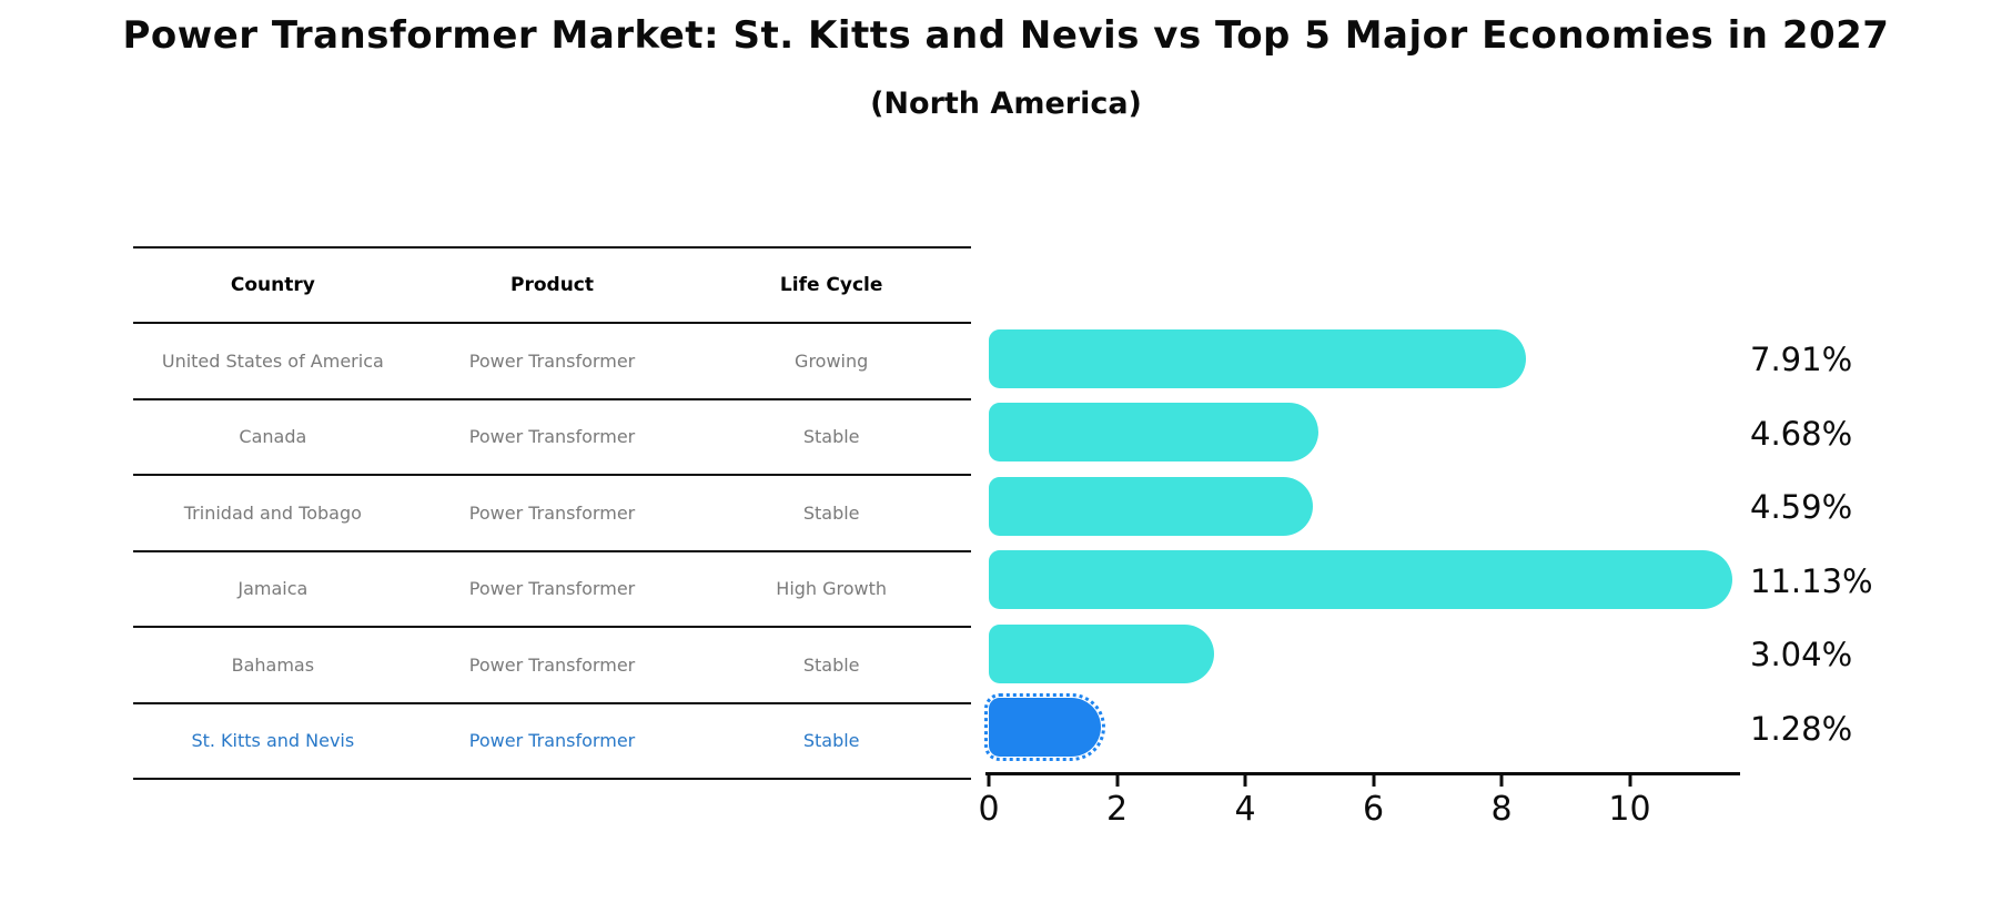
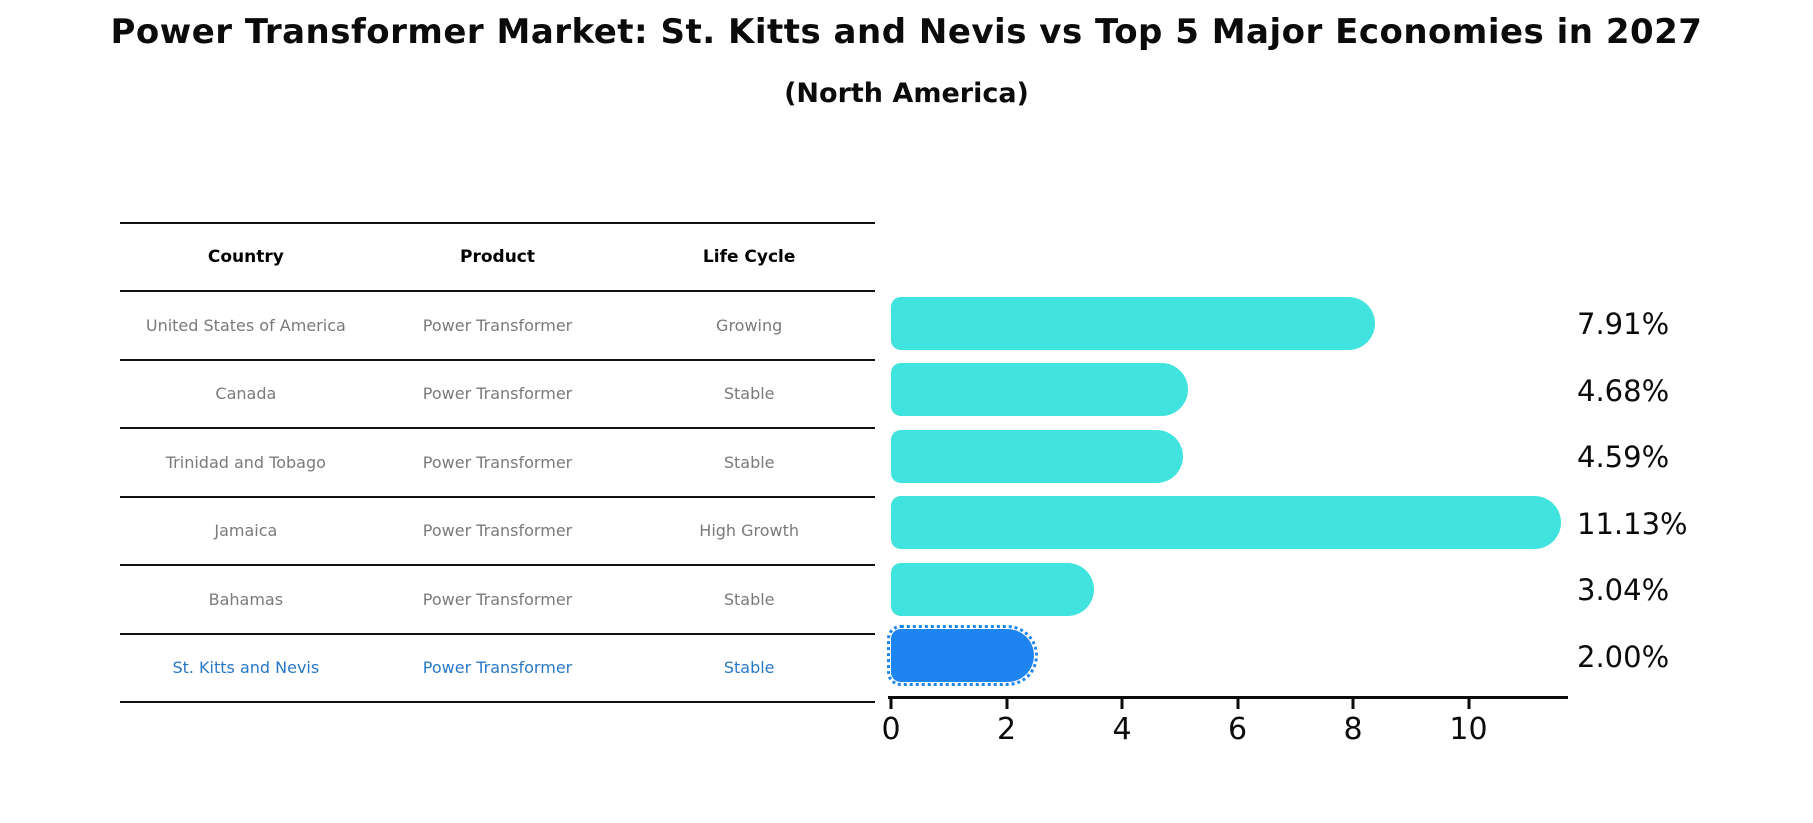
St. Kitts and Nevis: 1.28% -> 2.00%
